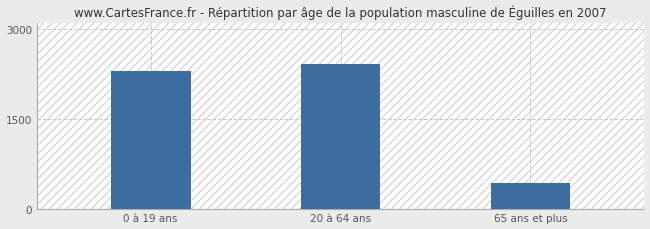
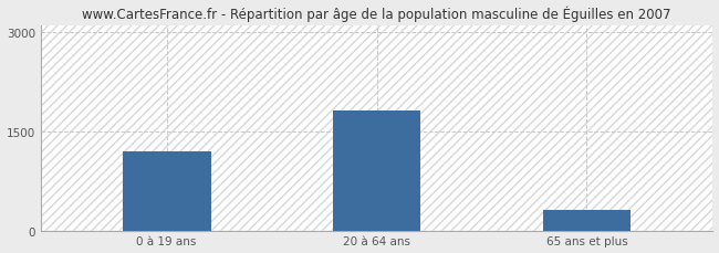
0 à 19 ans: 2300 -> 1190
20 à 64 ans: 2420 -> 1810
65 ans et plus: 420 -> 300
